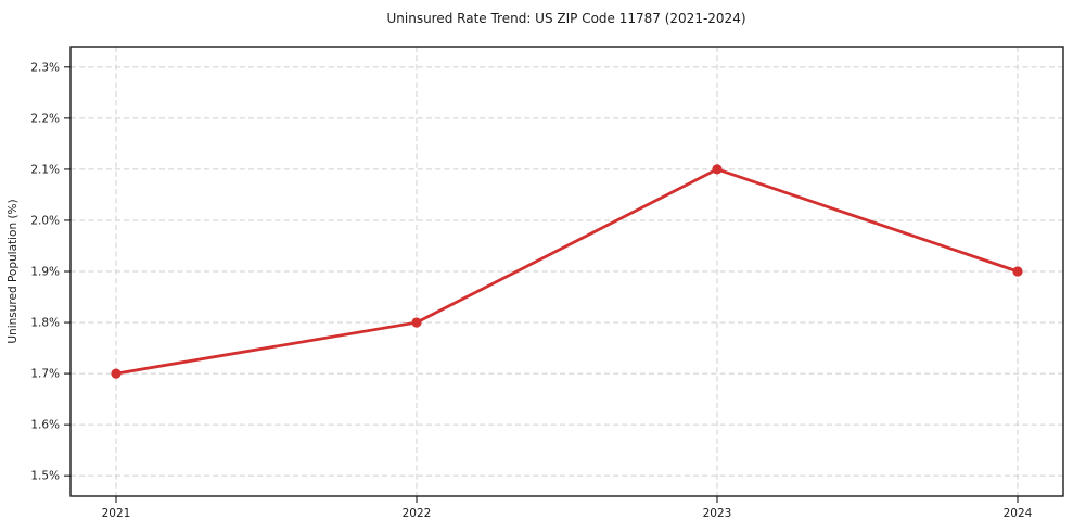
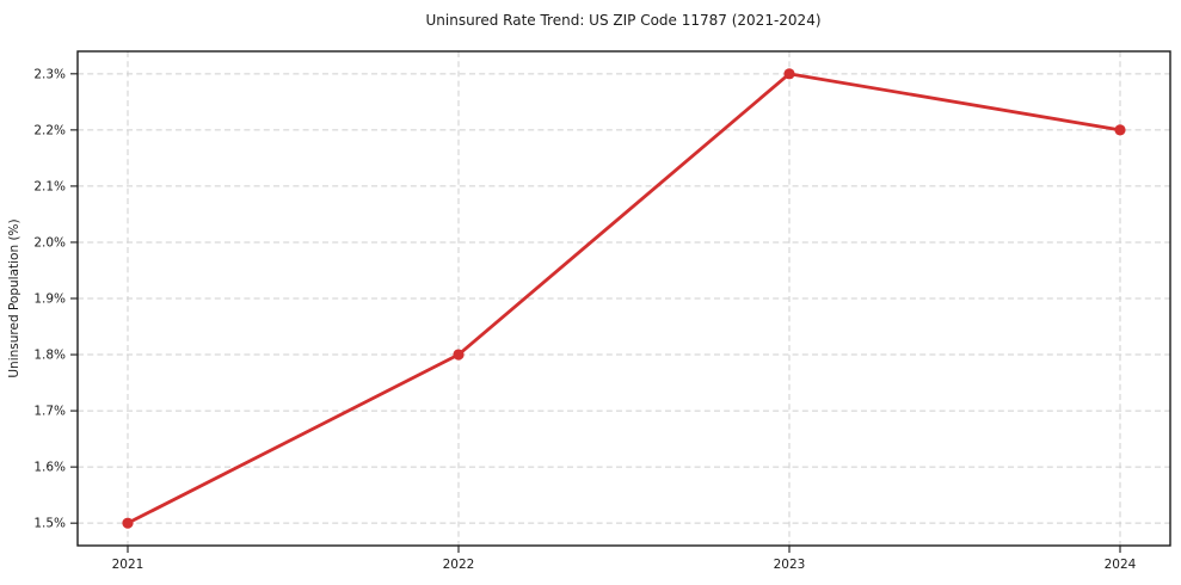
2021: 1.7% -> 1.5%
2023: 2.1% -> 2.3%
2024: 1.9% -> 2.2%
